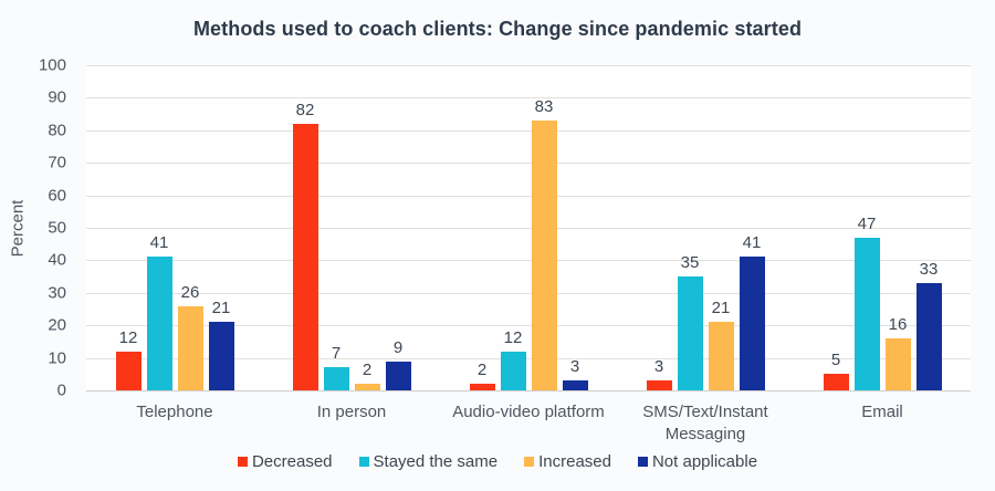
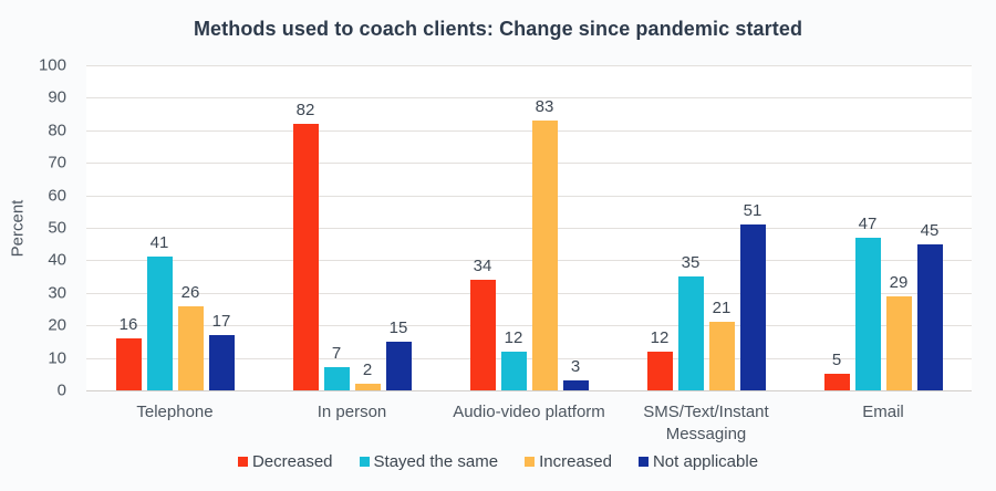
Decreased/Telephone: 12 -> 16
Not applicable/Telephone: 21 -> 17
Not applicable/In person: 9 -> 15
Decreased/Audio-video platform: 2 -> 34
Decreased/SMS/Text/Instant Messaging: 3 -> 12
Not applicable/SMS/Text/Instant Messaging: 41 -> 51
Increased/Email: 16 -> 29
Not applicable/Email: 33 -> 45
